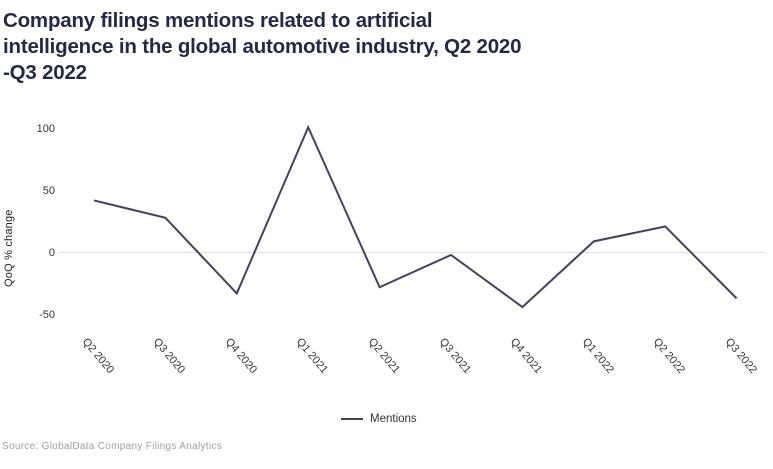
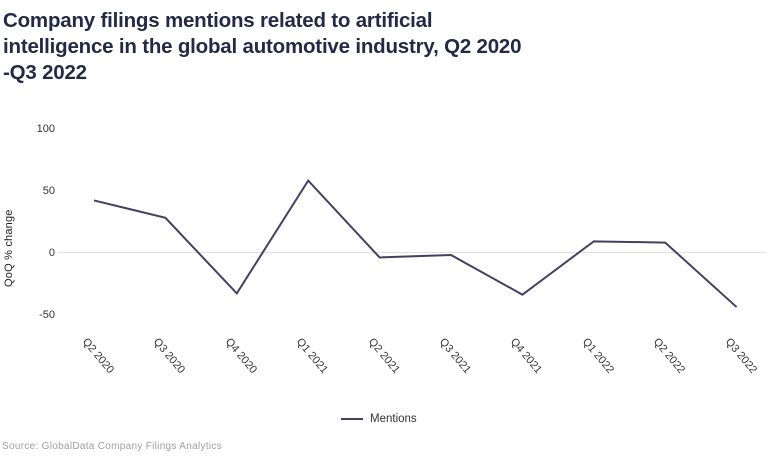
Q1 2021: 101 -> 58
Q2 2021: -28 -> -4
Q4 2021: -44 -> -34
Q2 2022: 21 -> 8
Q3 2022: -37 -> -44
